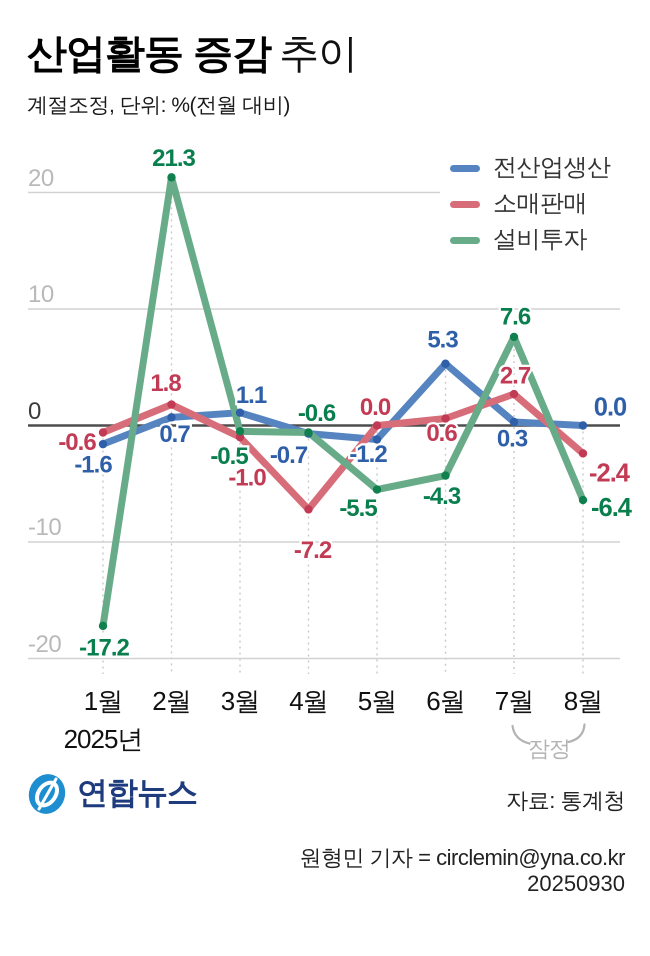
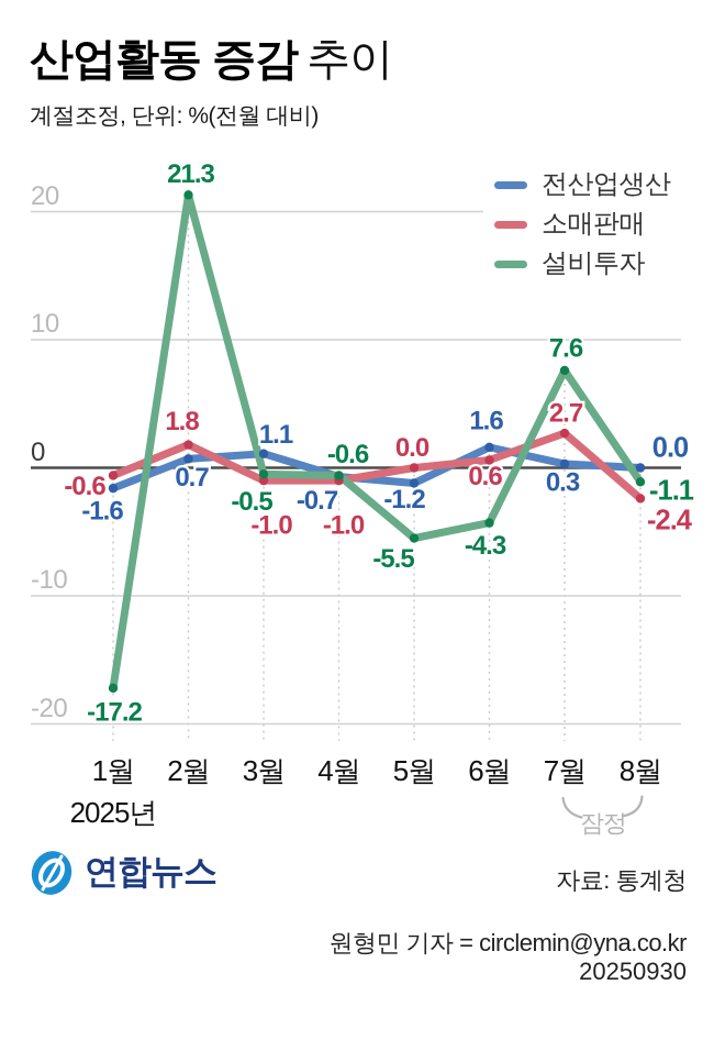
소매판매/4월: -7.2 -> -1.0
전산업생산/6월: 5.3 -> 1.6
설비투자/8월: -6.4 -> -1.1
